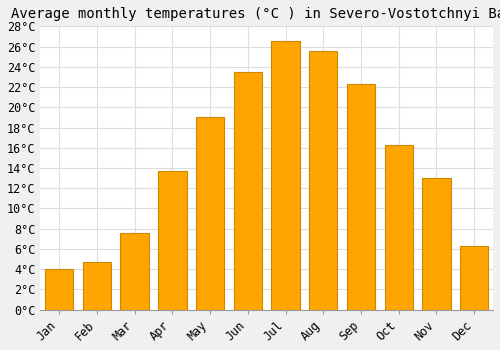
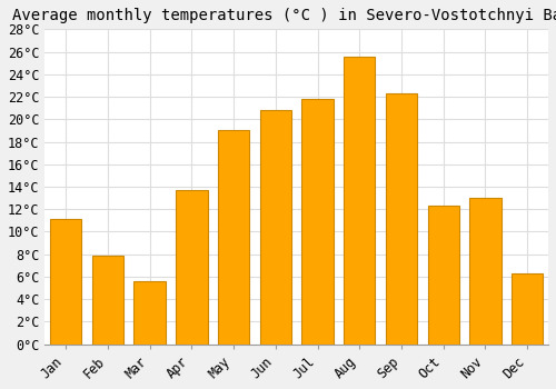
Jan: 4.0°C -> 11.1°C
Feb: 4.7°C -> 7.9°C
Mar: 7.6°C -> 5.6°C
Jun: 23.5°C -> 20.8°C
Jul: 26.5°C -> 21.8°C
Oct: 16.3°C -> 12.3°C
